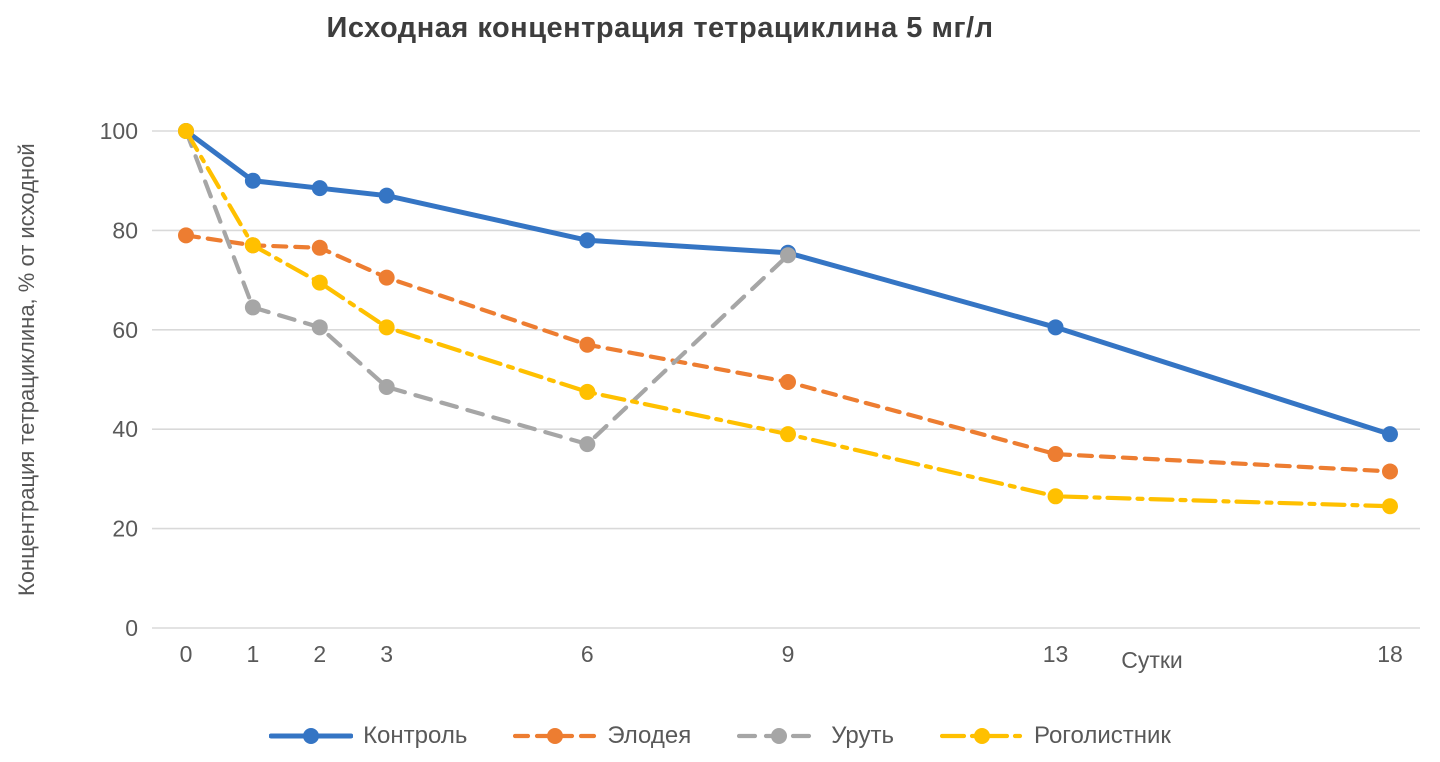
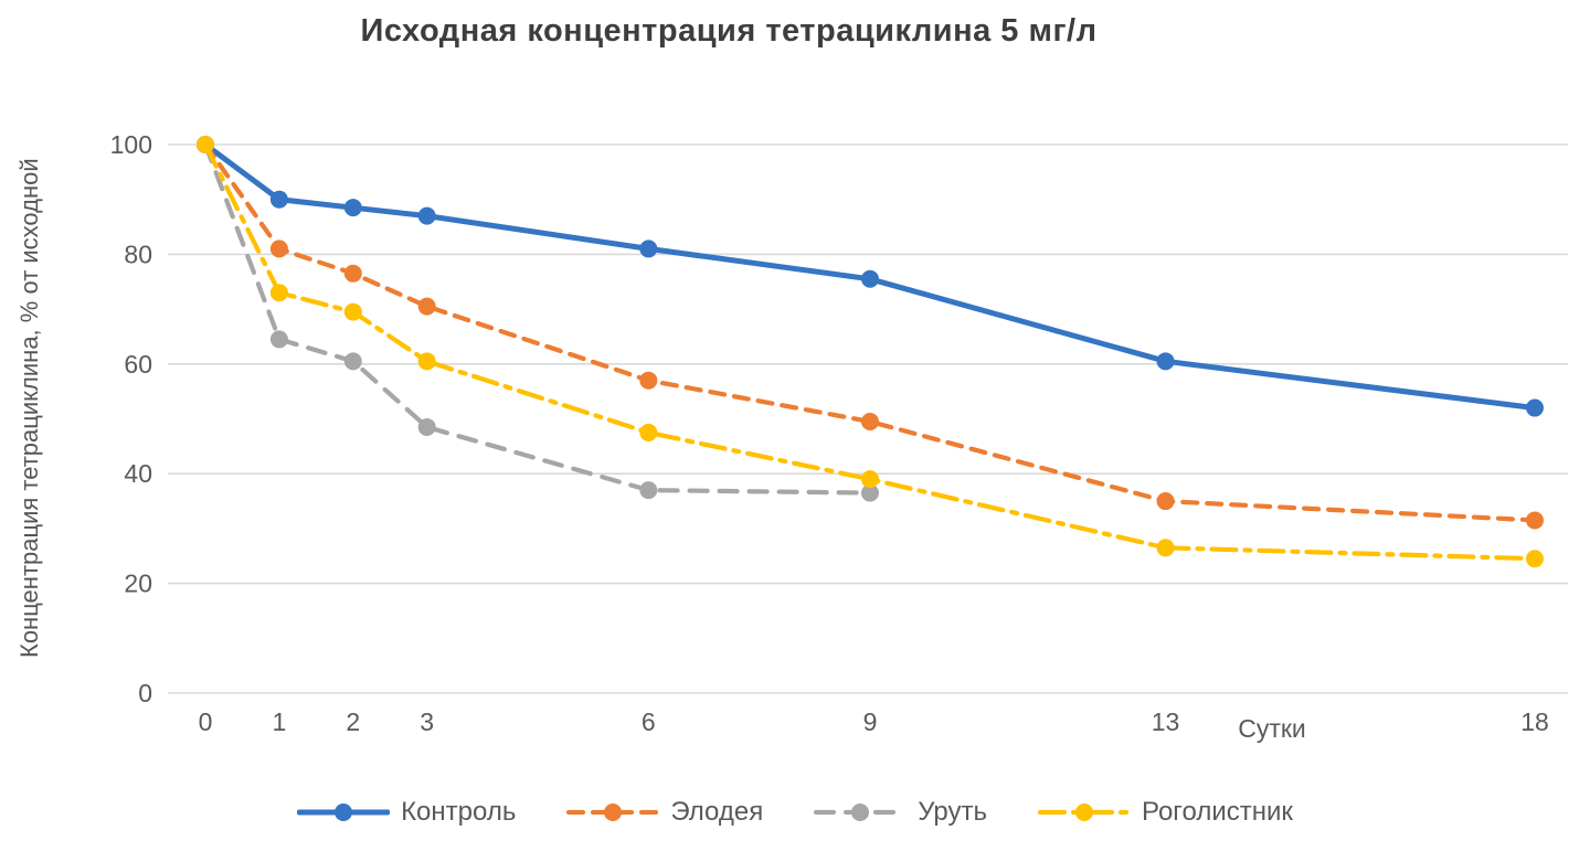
Элодея/0: 79 -> 100
Элодея/1: 77 -> 81
Роголистник/1: 77 -> 73
Контроль/6: 78 -> 81
Уруть/9: 75 -> 36
Контроль/18: 39 -> 52
